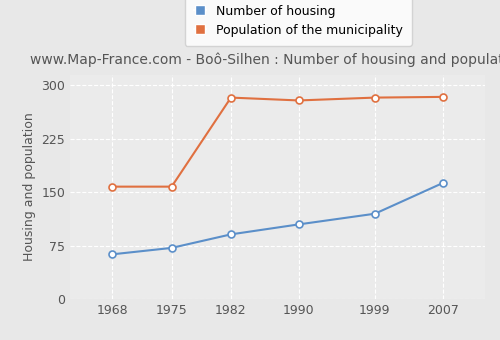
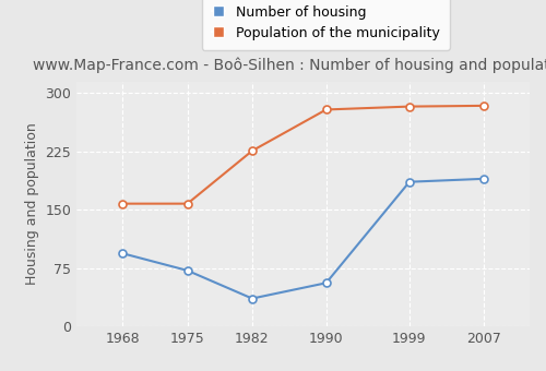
Number of housing/1968: 63 -> 94
Number of housing/1982: 91 -> 36
Population of the municipality/1982: 283 -> 226
Number of housing/1990: 105 -> 56
Number of housing/1999: 120 -> 186
Number of housing/2007: 163 -> 190
